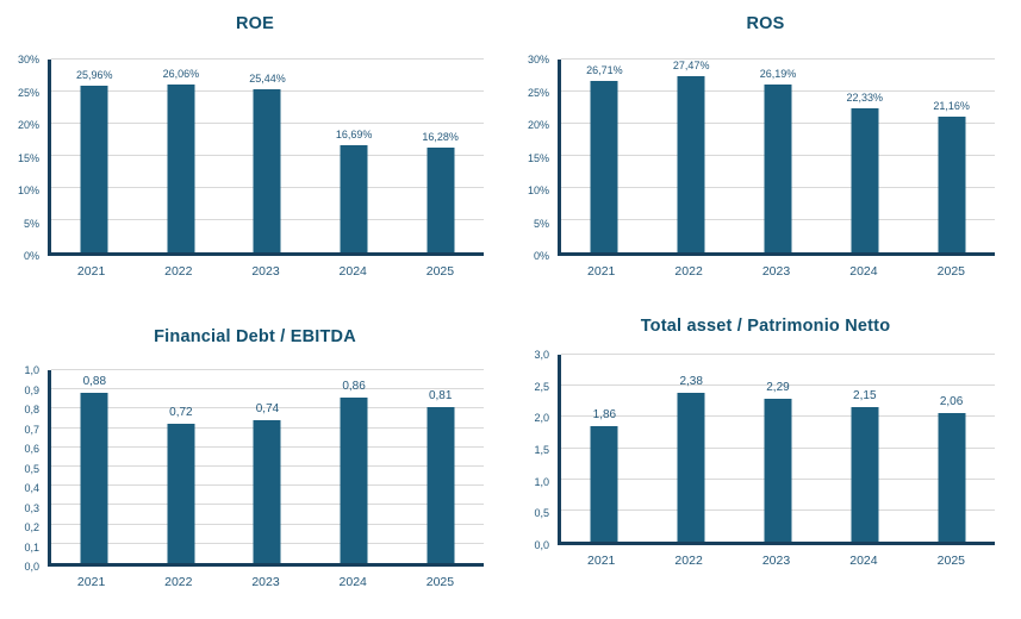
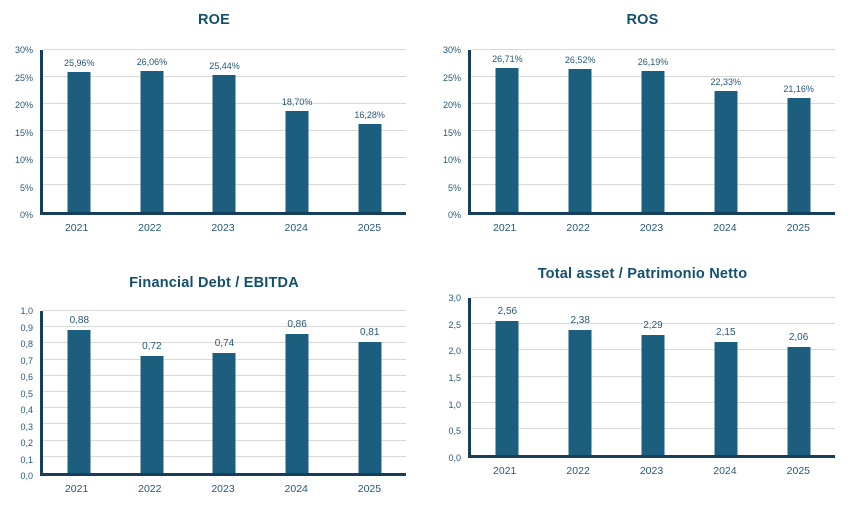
ROE/2024: 16,69% -> 18,70%
ROS/2022: 27,47% -> 26,52%
Total asset / Patrimonio Netto/2021: 1,86 -> 2,56
